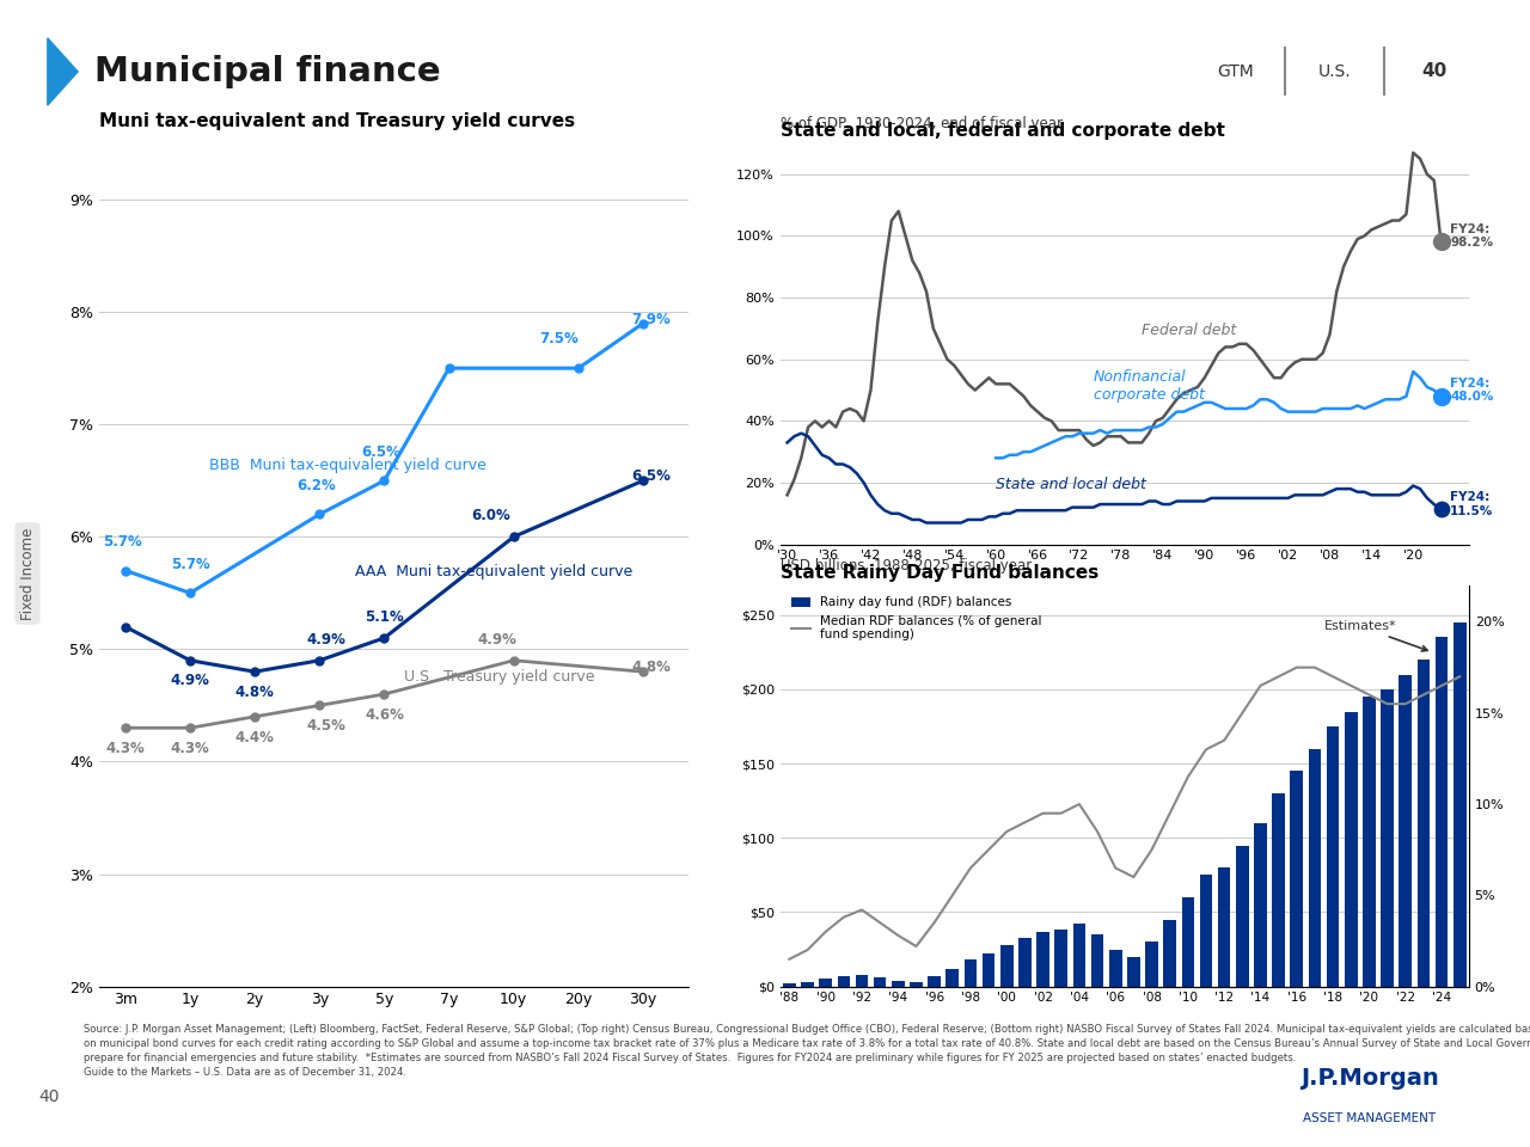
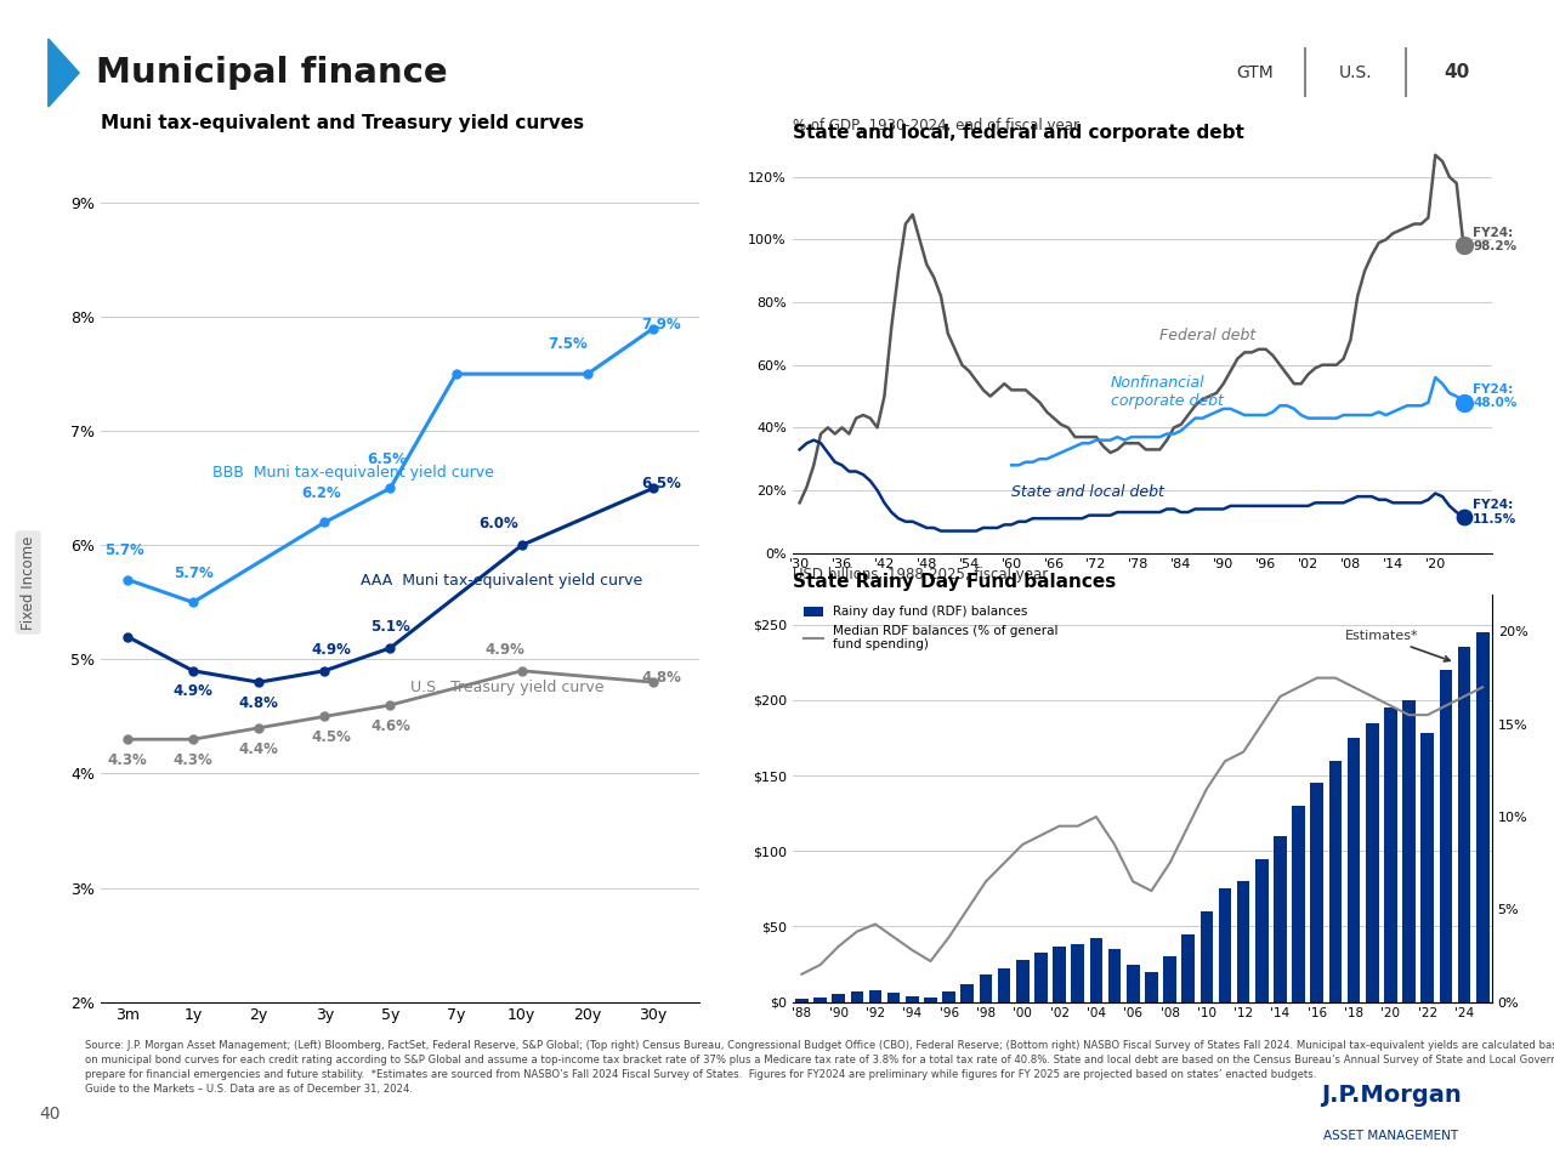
Rainy day fund (RDF) balances/'22: $210 -> $178
